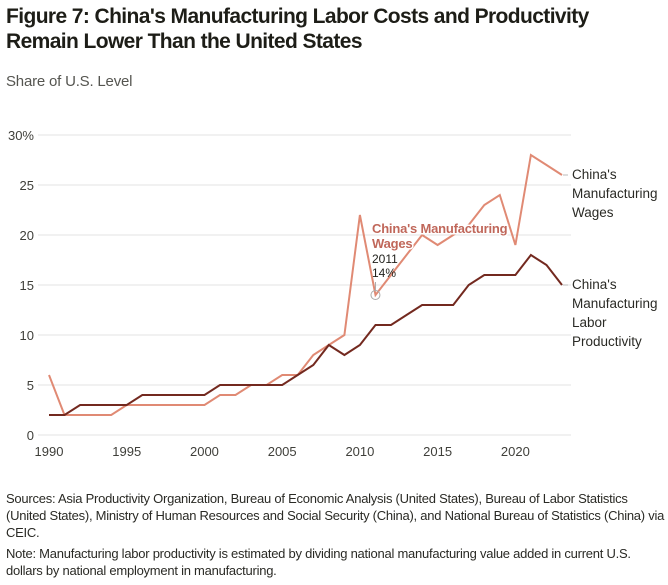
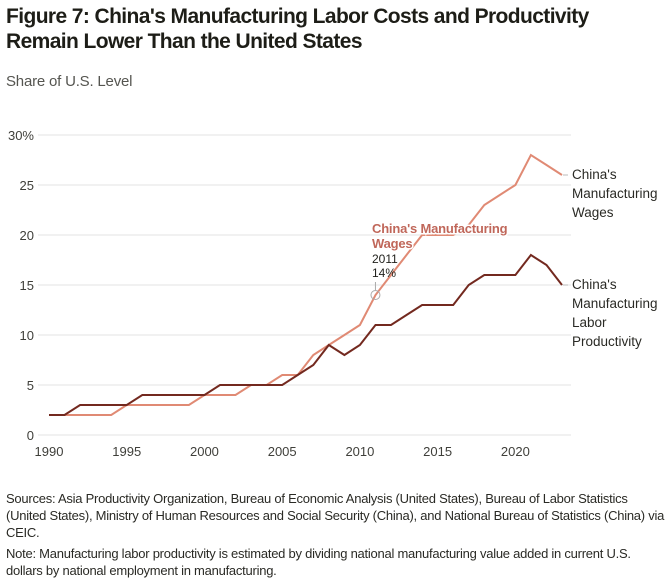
China's Manufacturing Wages/1990: 6% -> 2%
China's Manufacturing Wages/2000: 3% -> 4%
China's Manufacturing Wages/2010: 22% -> 11%
China's Manufacturing Wages/2015: 19% -> 20%
China's Manufacturing Wages/2020: 19% -> 25%
